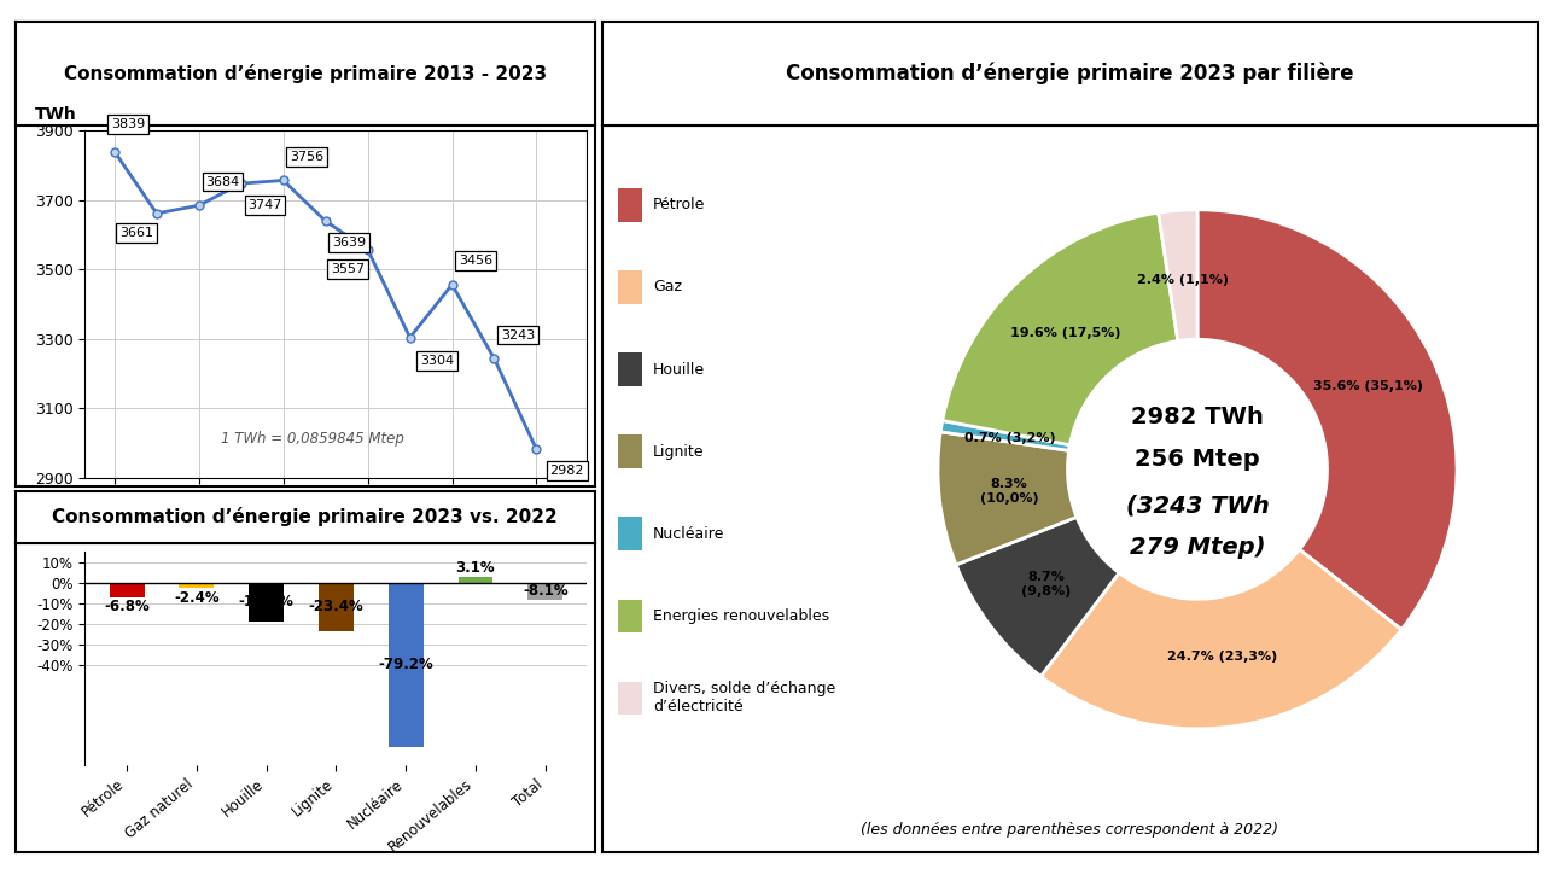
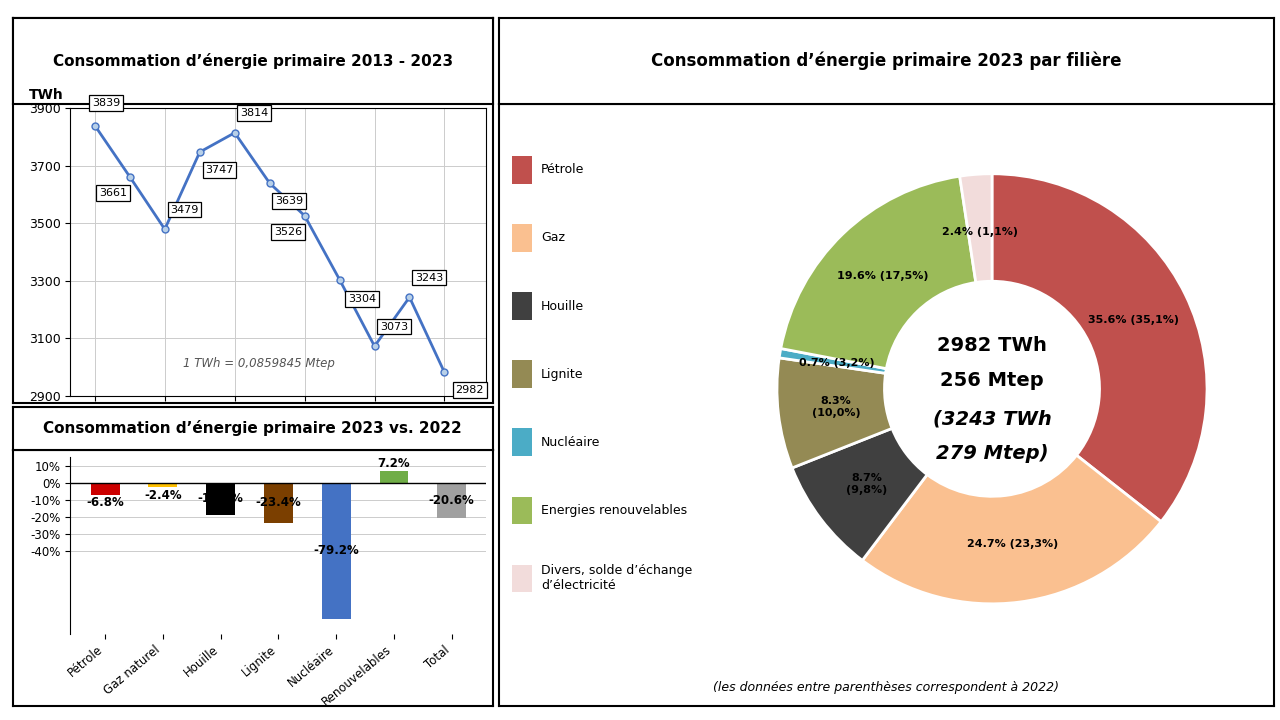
2015: 3684 -> 3479
2017: 3756 -> 3814
2019: 3557 -> 3526
2021: 3456 -> 3073
Renouvelables: 3.1% -> 7.2%
Total: -8.1% -> -20.6%
